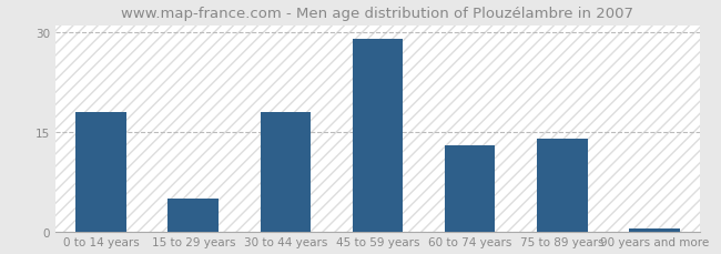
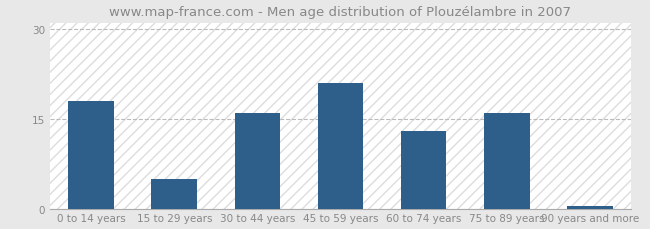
30 to 44 years: 18.0 -> 16.0
45 to 59 years: 29.0 -> 21.0
75 to 89 years: 14.0 -> 16.0
